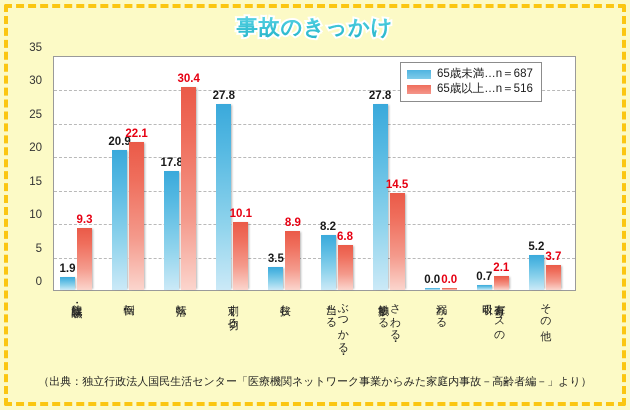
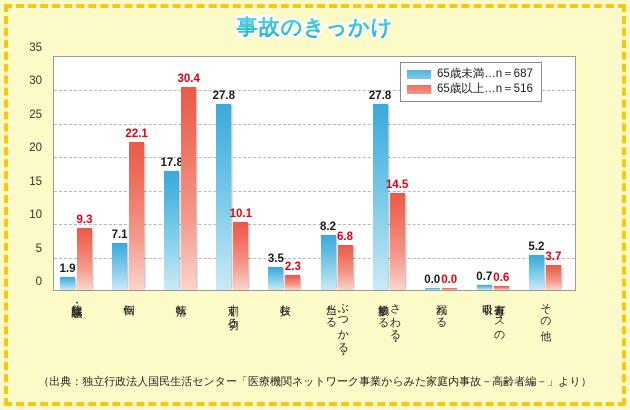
65歳未満…n＝687/転倒: 20.9 -> 7.1
65歳以上…n＝516/挟む: 8.9 -> 2.3
65歳以上…n＝516/有毒ガスの吸引: 2.1 -> 0.6
